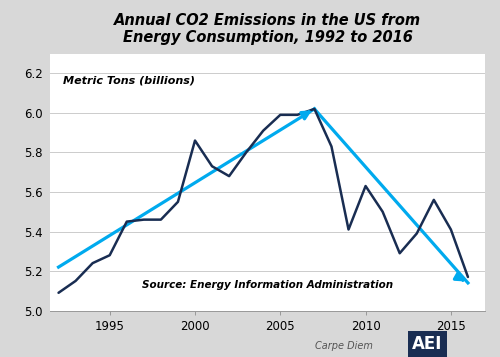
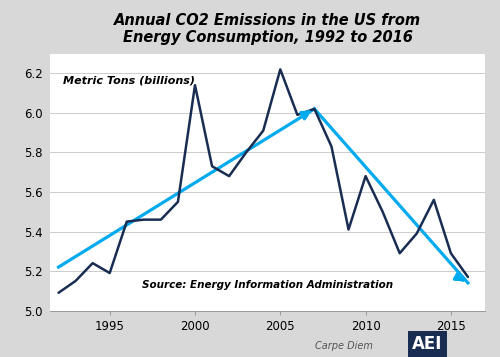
1995: 5.28 -> 5.19
2000: 5.86 -> 6.14
2005: 5.99 -> 6.22
2010: 5.63 -> 5.68
2015: 5.41 -> 5.29
